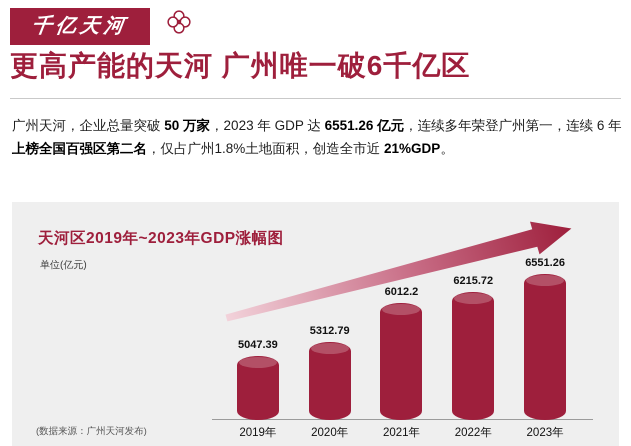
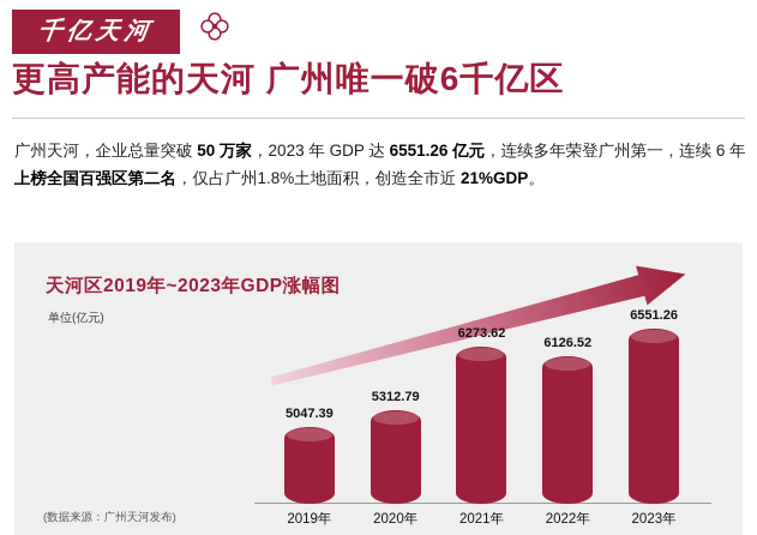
2021年: 6012.2 -> 6273.62
2022年: 6215.72 -> 6126.52
